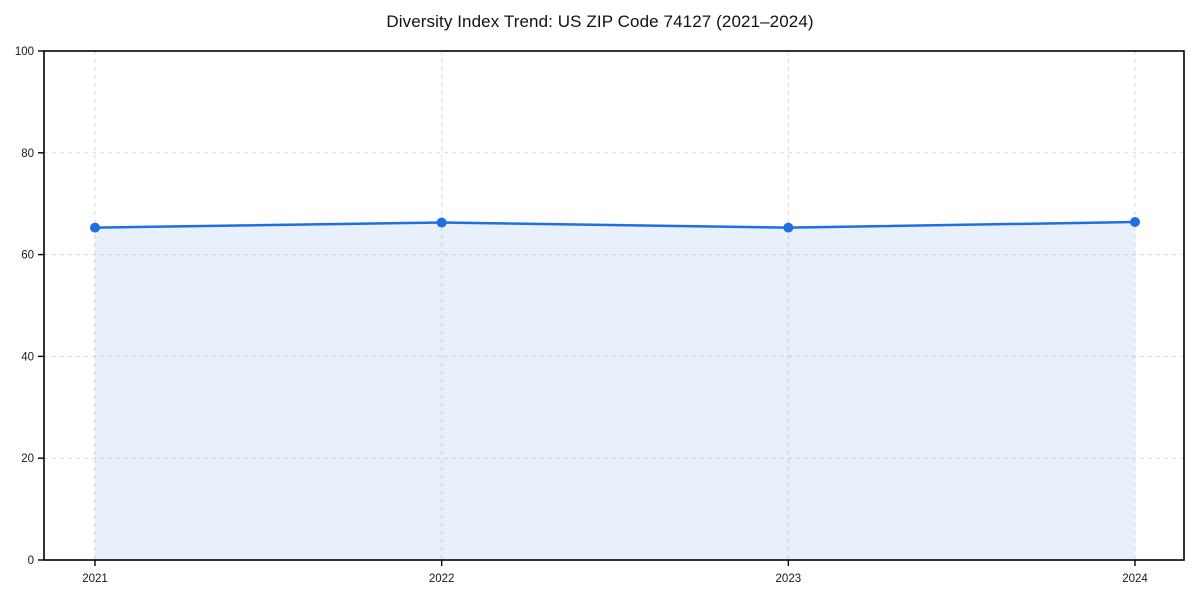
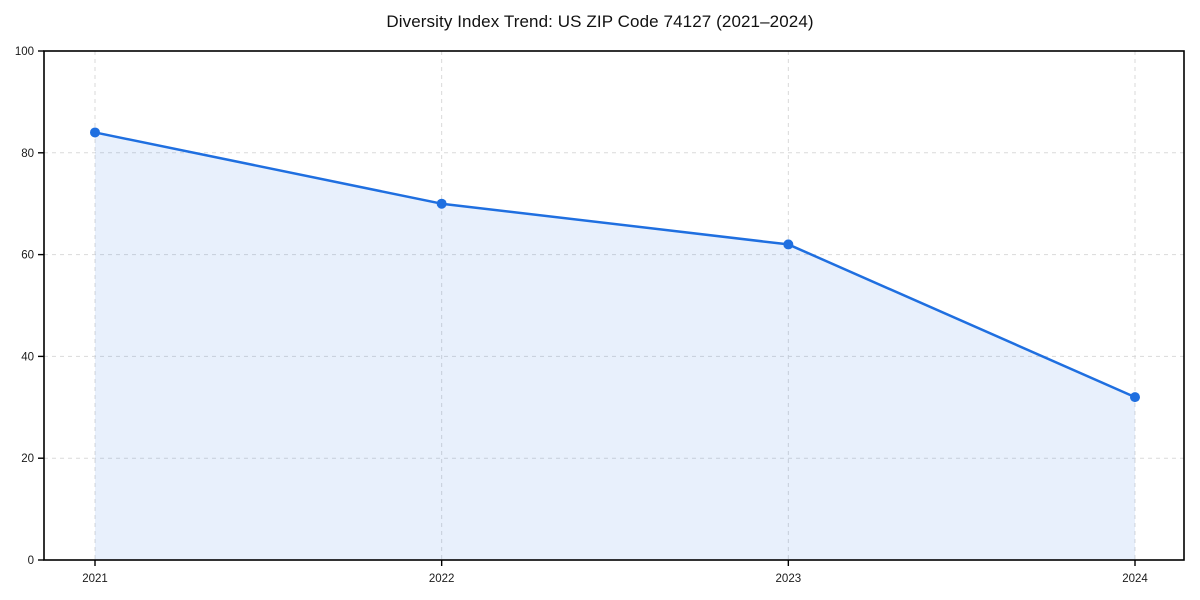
2021: 65 -> 84
2022: 66 -> 70
2023: 65 -> 62
2024: 66 -> 32
